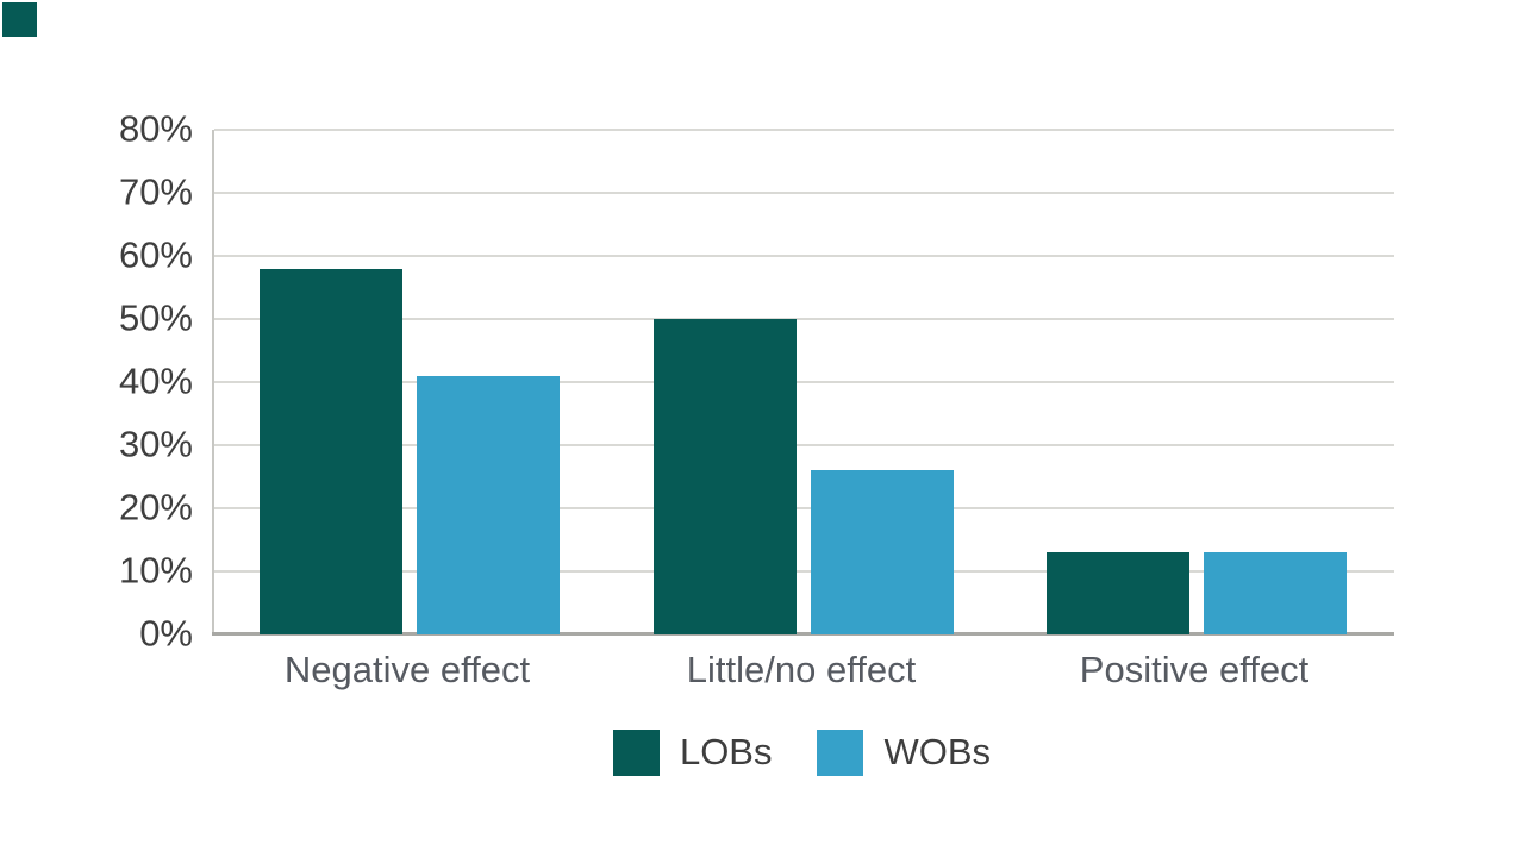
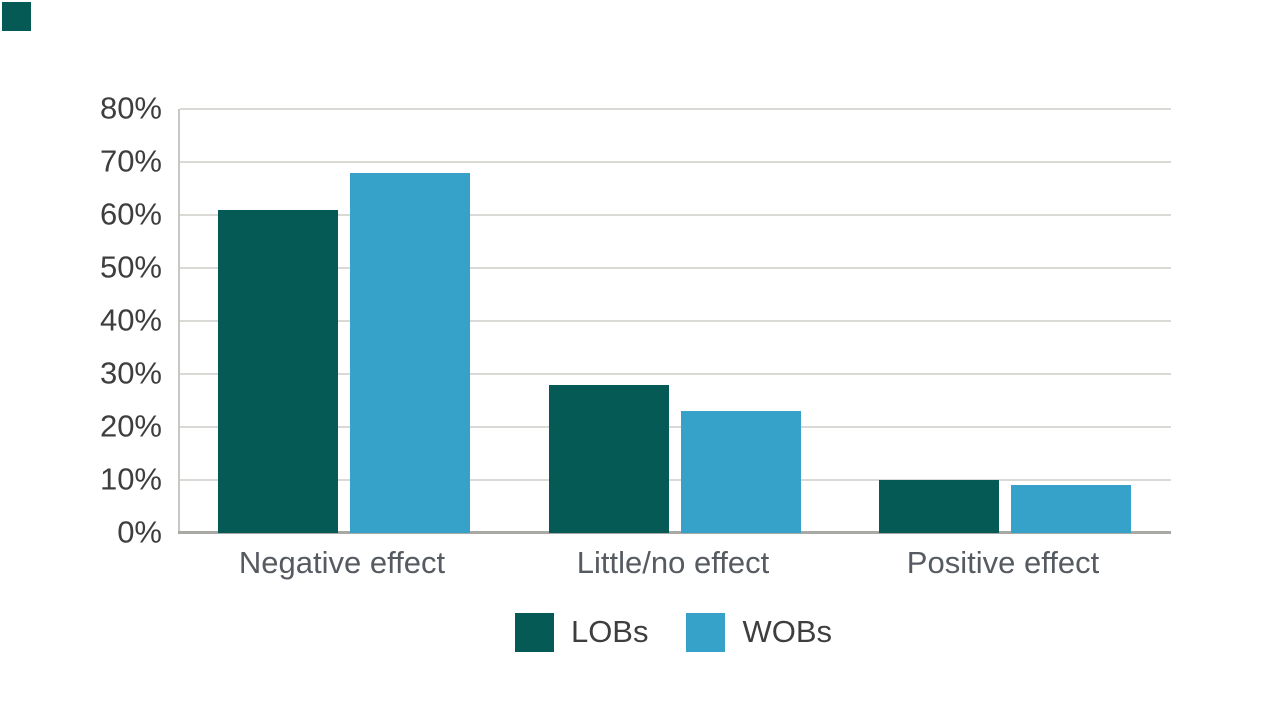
LOBs/Negative effect: 58% -> 61%
WOBs/Negative effect: 41% -> 68%
LOBs/Little/no effect: 50% -> 28%
WOBs/Little/no effect: 26% -> 23%
LOBs/Positive effect: 13% -> 10%
WOBs/Positive effect: 13% -> 9%
